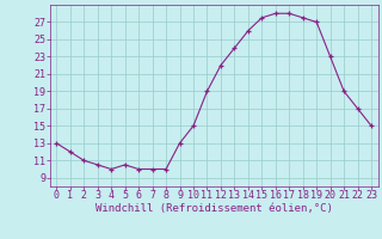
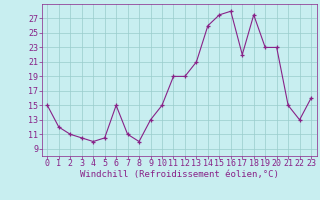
0: 13.0 -> 15.0
6: 10.0 -> 15.0
7: 10.0 -> 11.0
12: 22.0 -> 19.0
13: 24.0 -> 21.0
17: 28.0 -> 22.0
19: 27.0 -> 23.0
21: 19.0 -> 15.0
22: 17.0 -> 13.0
23: 15.0 -> 16.0
